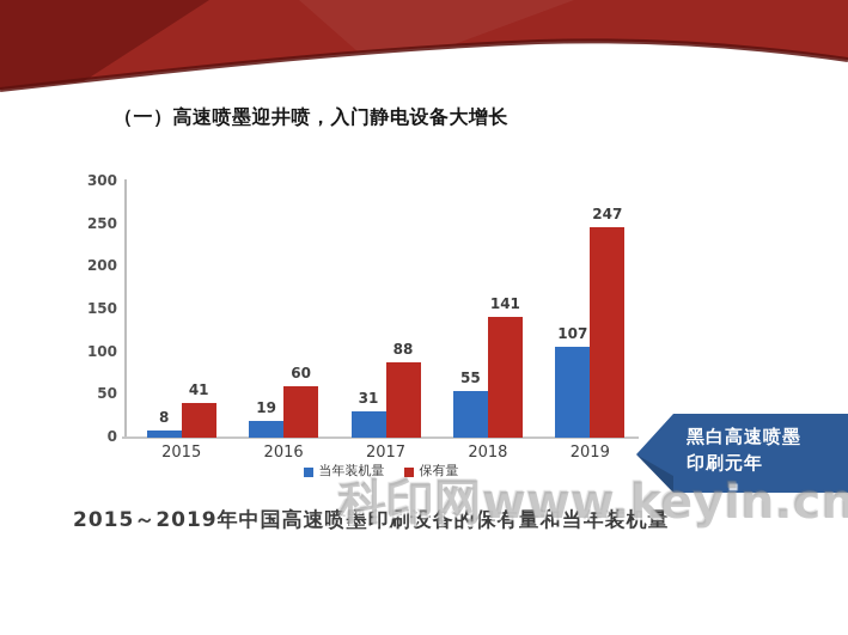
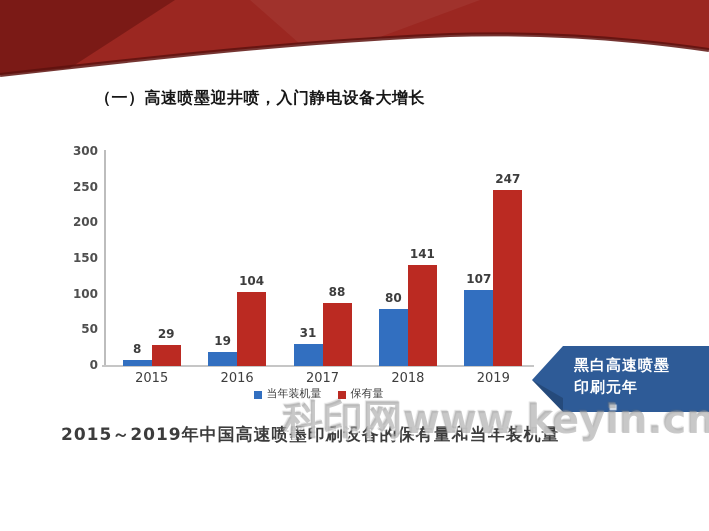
保有量/2015: 41 -> 29
保有量/2016: 60 -> 104
当年装机量/2018: 55 -> 80
